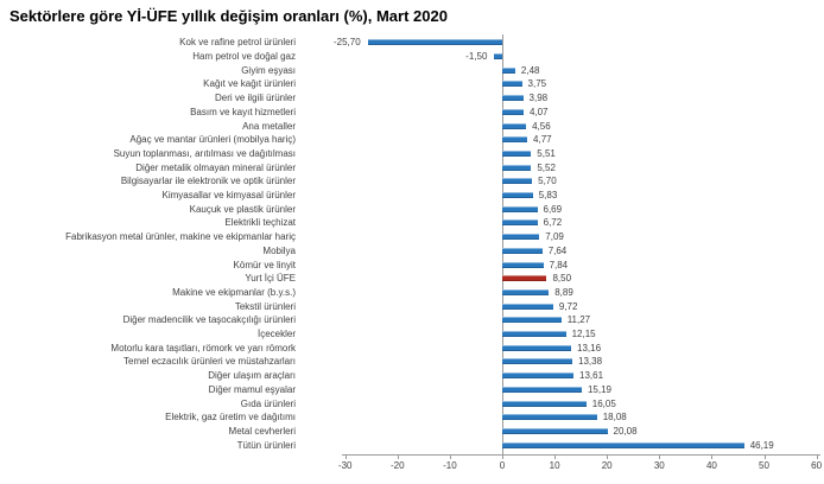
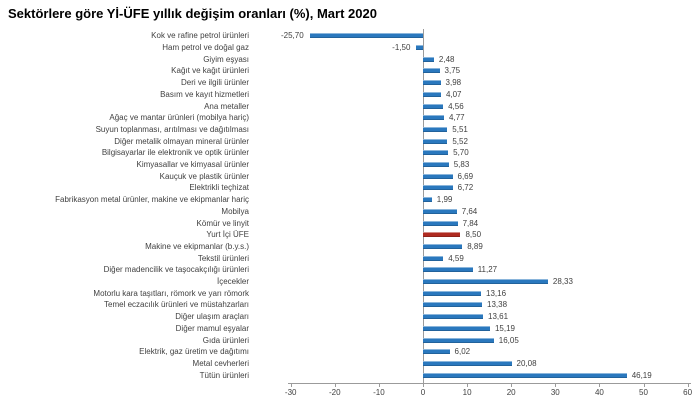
Fabrikasyon metal ürünler, makine ve ekipmanlar hariç: 7,09 -> 1,99
Tekstil ürünleri: 9,72 -> 4,59
İçecekler: 12,15 -> 28,33
Elektrik, gaz üretim ve dağıtımı: 18,08 -> 6,02
